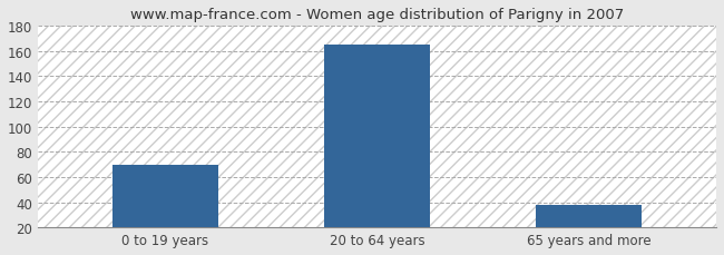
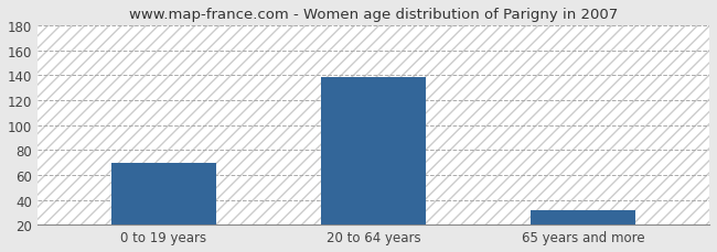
20 to 64 years: 165 -> 138
65 years and more: 38 -> 32
